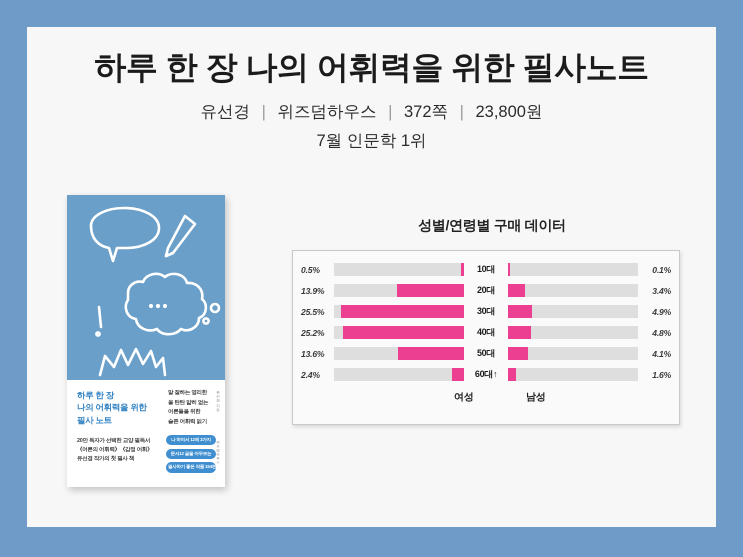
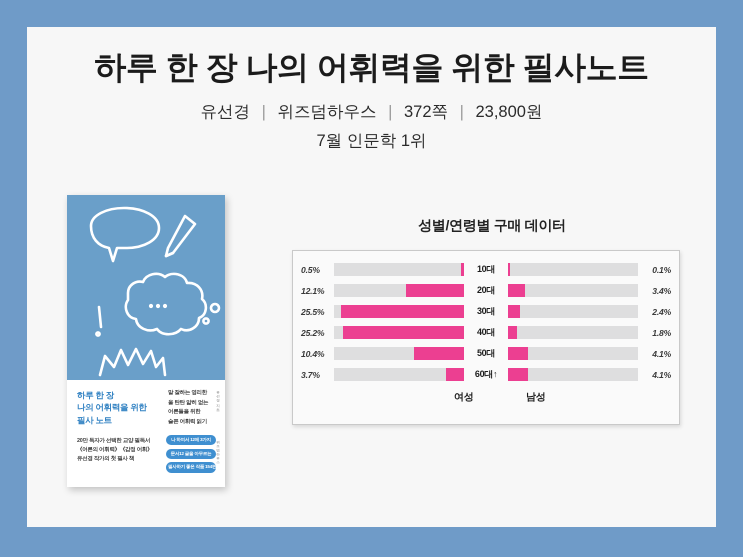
여성/20대: 13.9% -> 12.1%
남성/30대: 4.9% -> 2.4%
남성/40대: 4.8% -> 1.8%
여성/50대: 13.6% -> 10.4%
여성/60대↑: 2.4% -> 3.7%
남성/60대↑: 1.6% -> 4.1%
